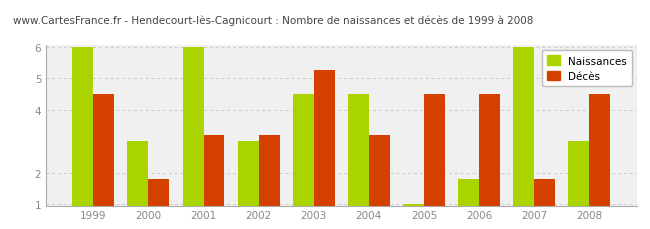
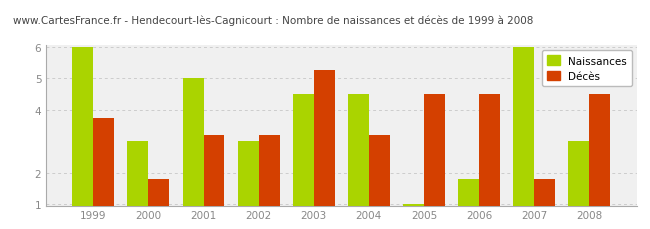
Décès/1999: 4.50 -> 3.75
Naissances/2001: 6.0 -> 5.0
